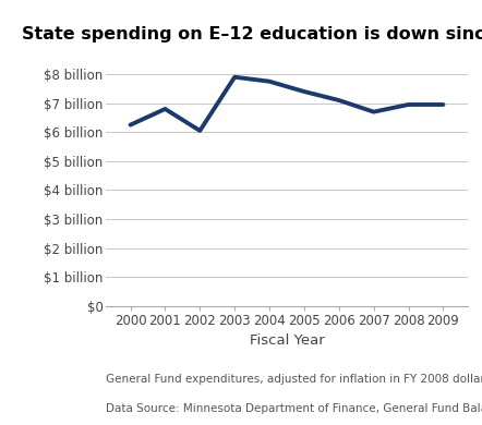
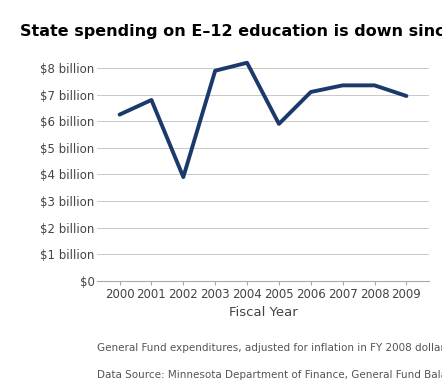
2002: $6.05 billion -> $3.90 billion
2004: $7.75 billion -> $8.20 billion
2005: $7.40 billion -> $5.90 billion
2007: $6.70 billion -> $7.35 billion
2008: $6.95 billion -> $7.35 billion
